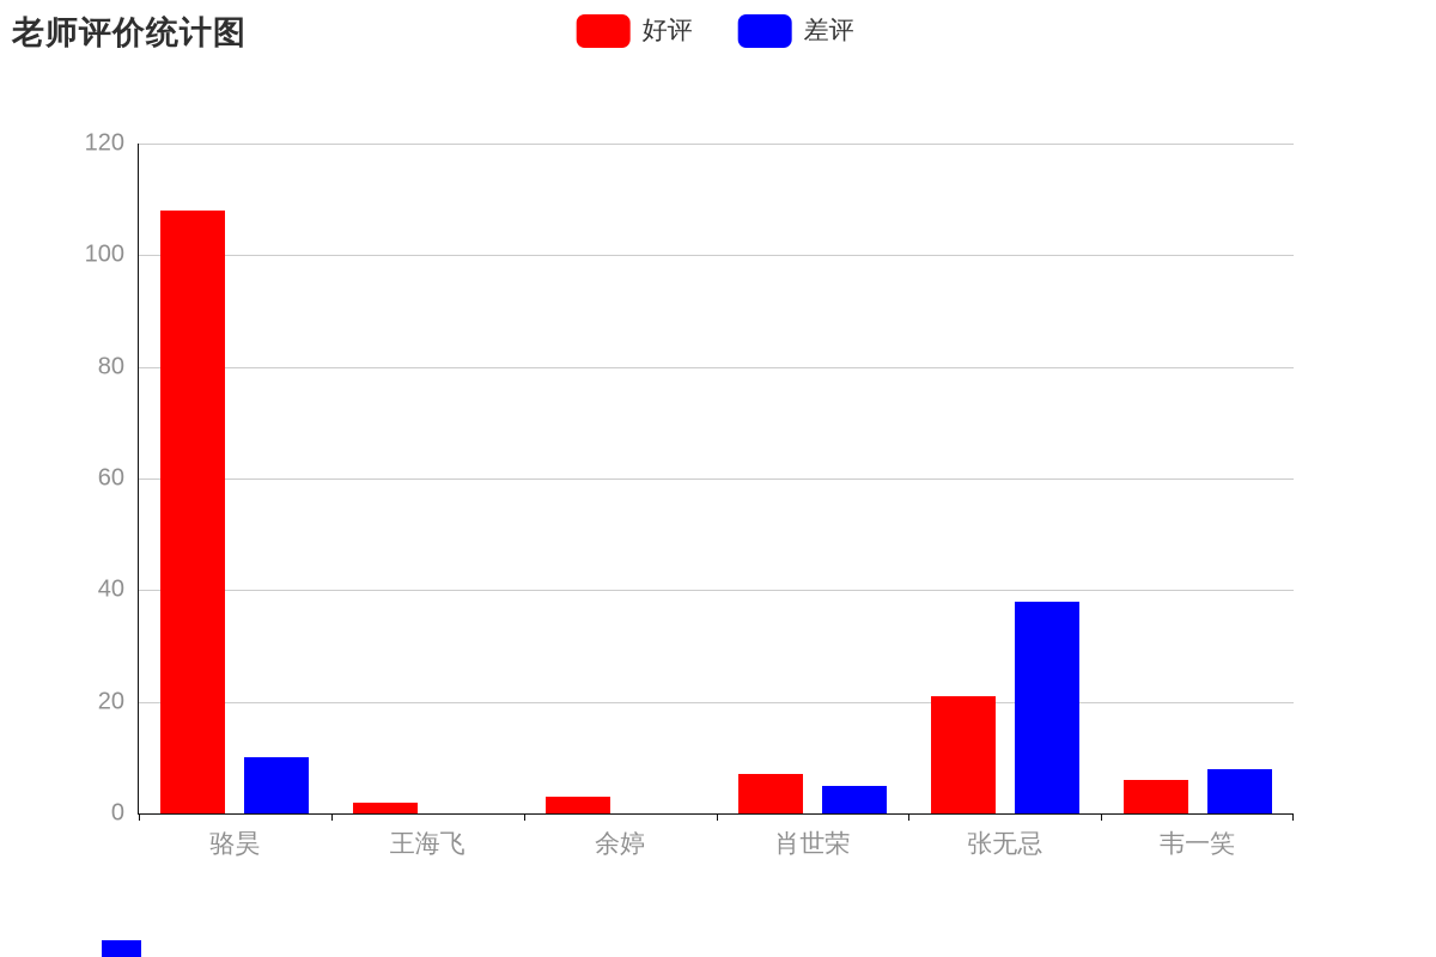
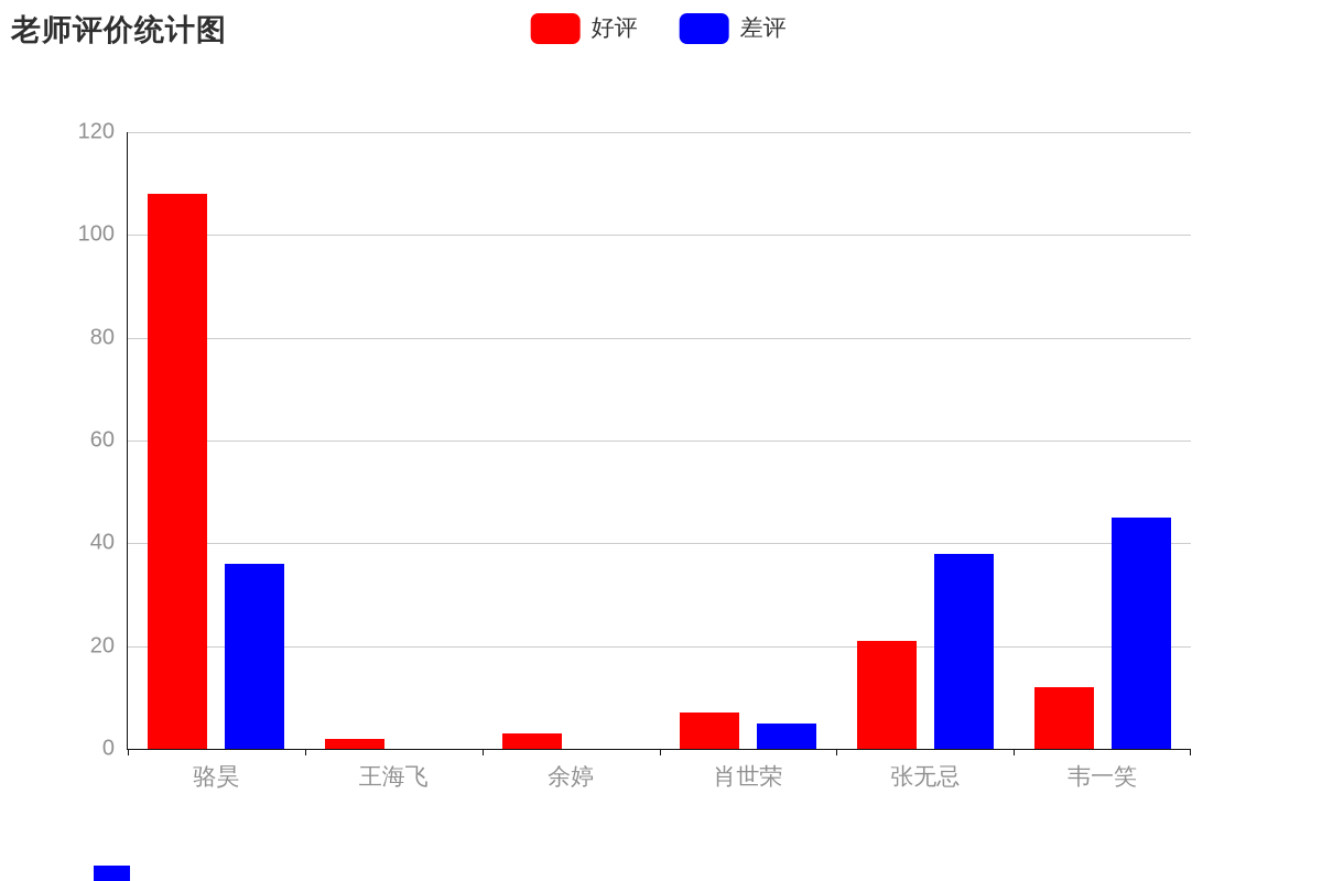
差评/骆昊: 10 -> 36
好评/韦一笑: 6 -> 12
差评/韦一笑: 8 -> 45
